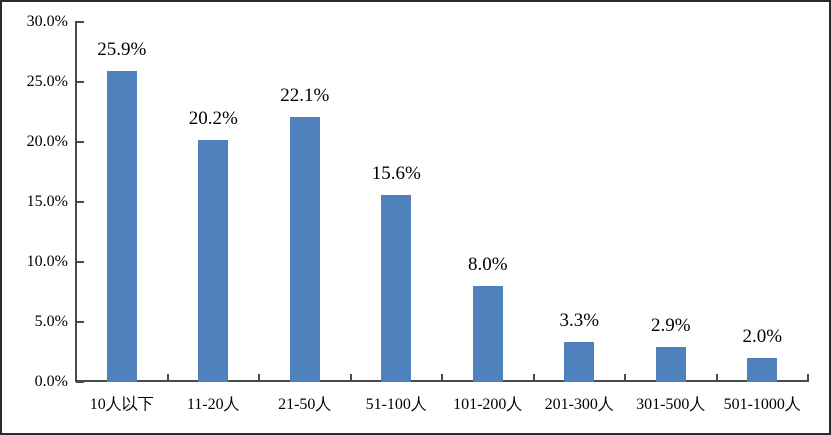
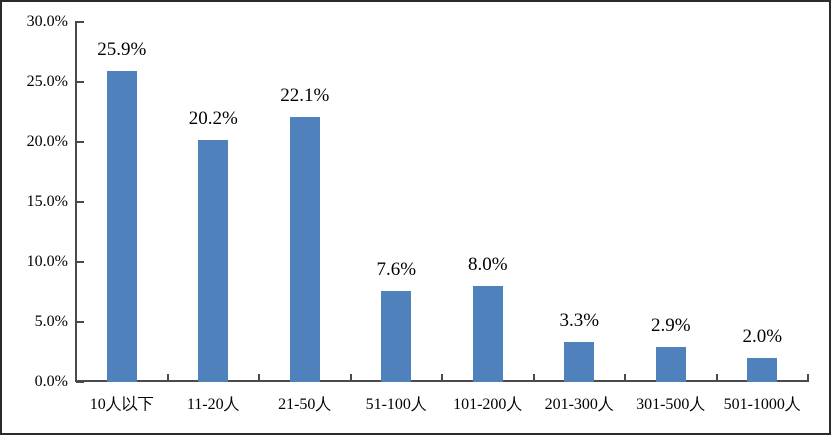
51-100人: 15.6% -> 7.6%
